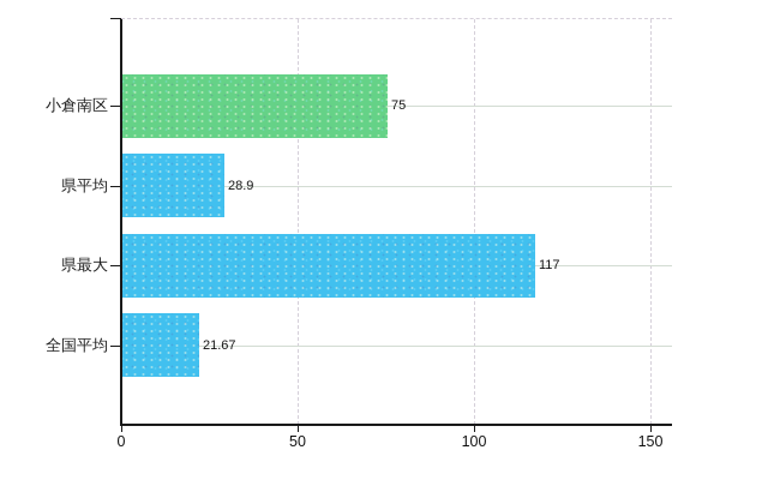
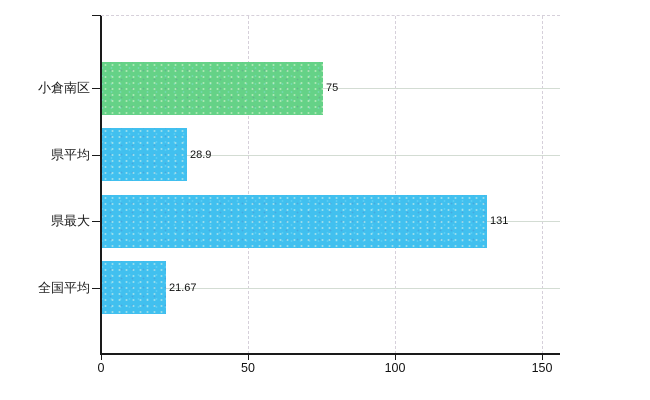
県最大: 117 -> 131
